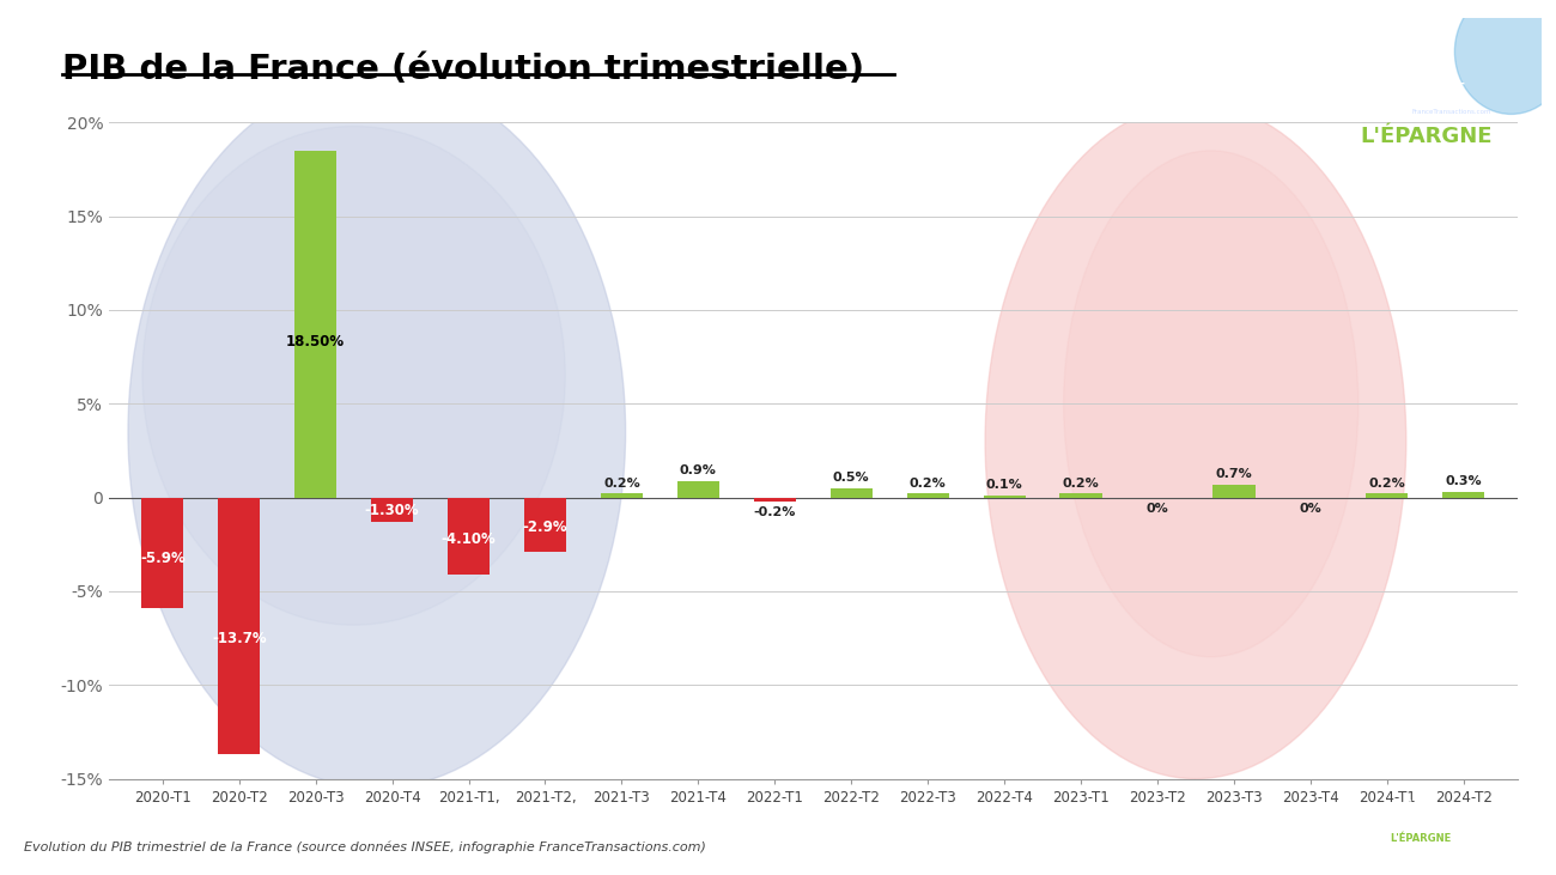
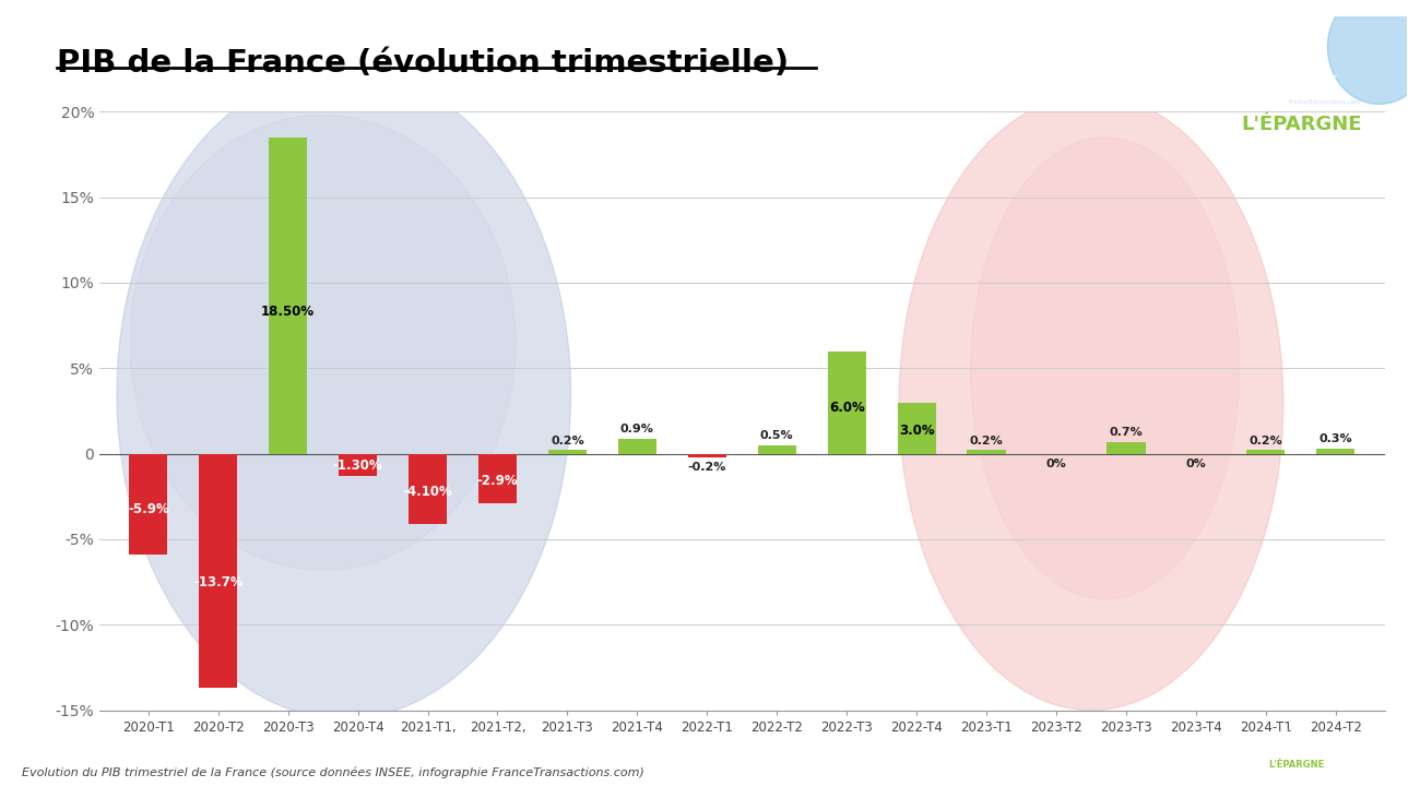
2022-T3: 0.2% -> 6.0%
2022-T4: 0.1% -> 3.0%
